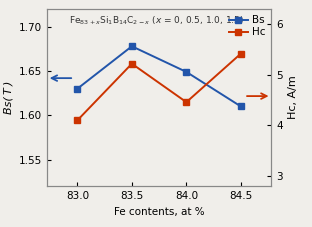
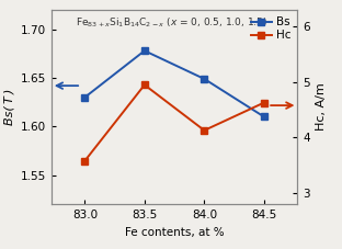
Hc/83.0: 4.10 -> 3.58
Hc/83.5: 5.22 -> 4.95
Hc/84.0: 4.46 -> 4.13
Hc/84.5: 5.42 -> 4.63
